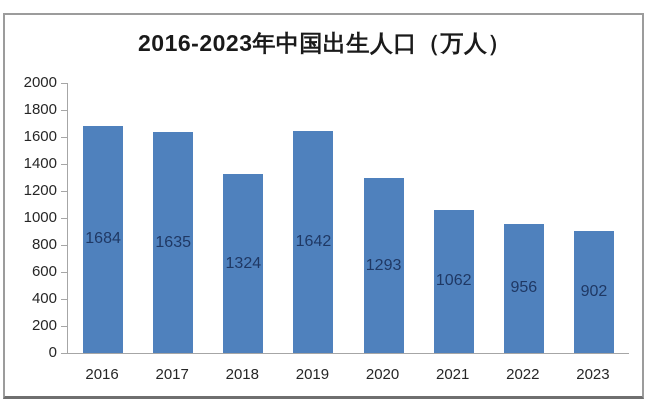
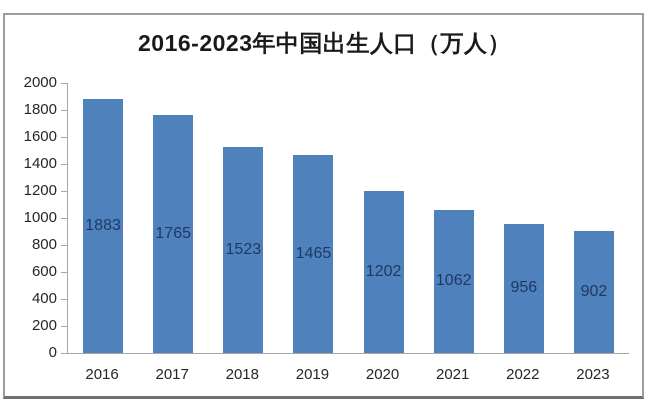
2016: 1684 -> 1883
2017: 1635 -> 1765
2018: 1324 -> 1523
2019: 1642 -> 1465
2020: 1293 -> 1202
